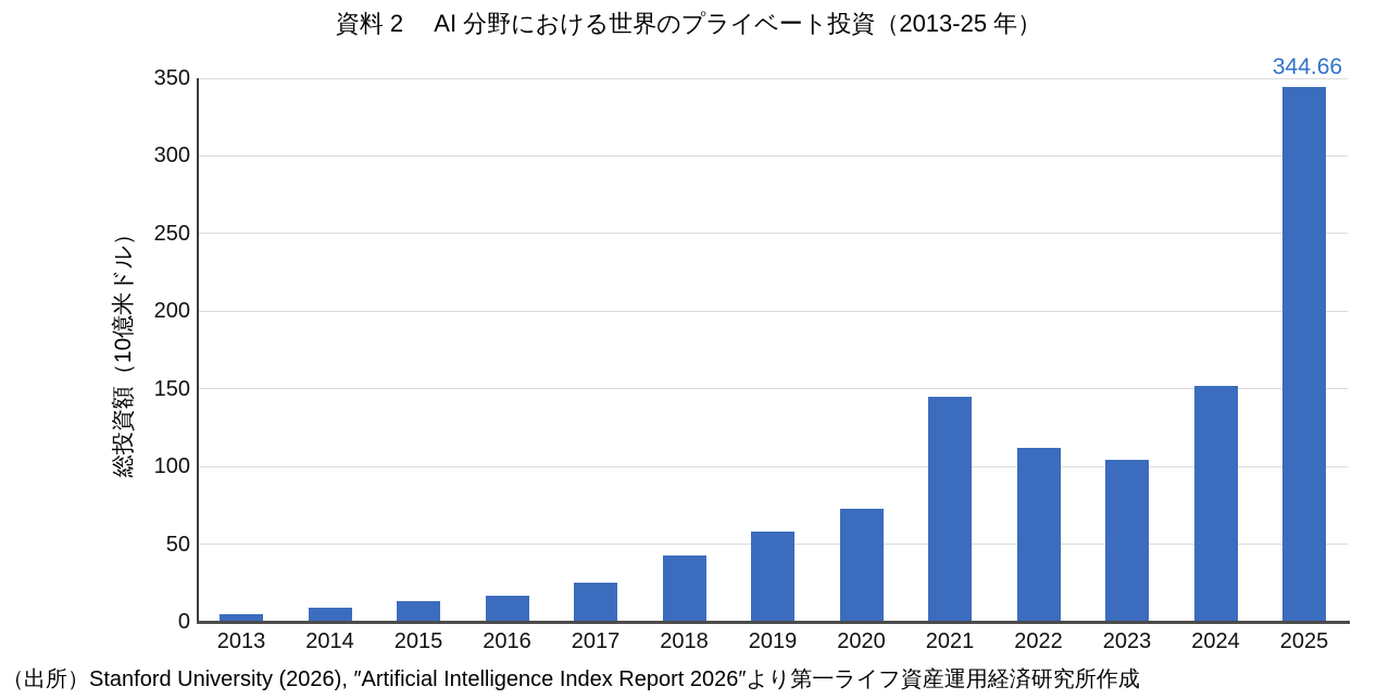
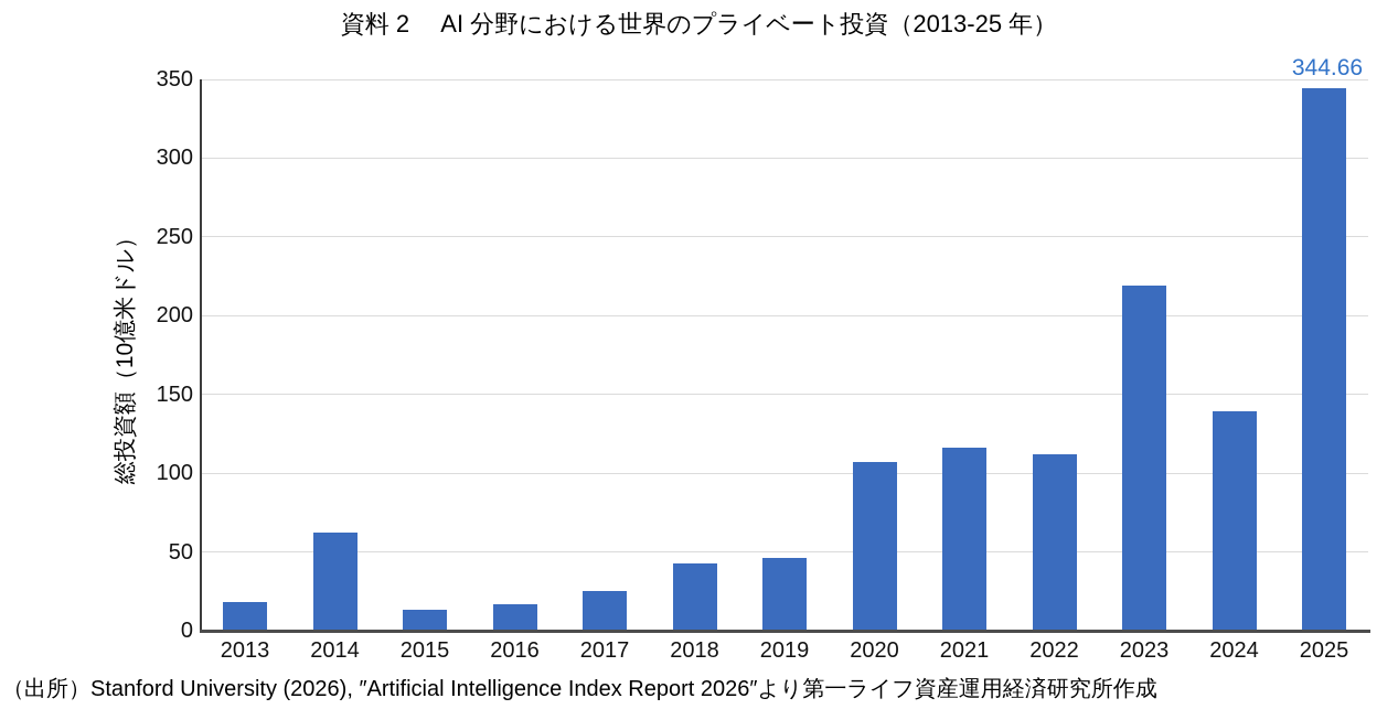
2013: 5 -> 18
2014: 9 -> 62
2019: 58 -> 46
2020: 73 -> 107
2021: 145 -> 116
2023: 104 -> 219
2024: 152 -> 139
